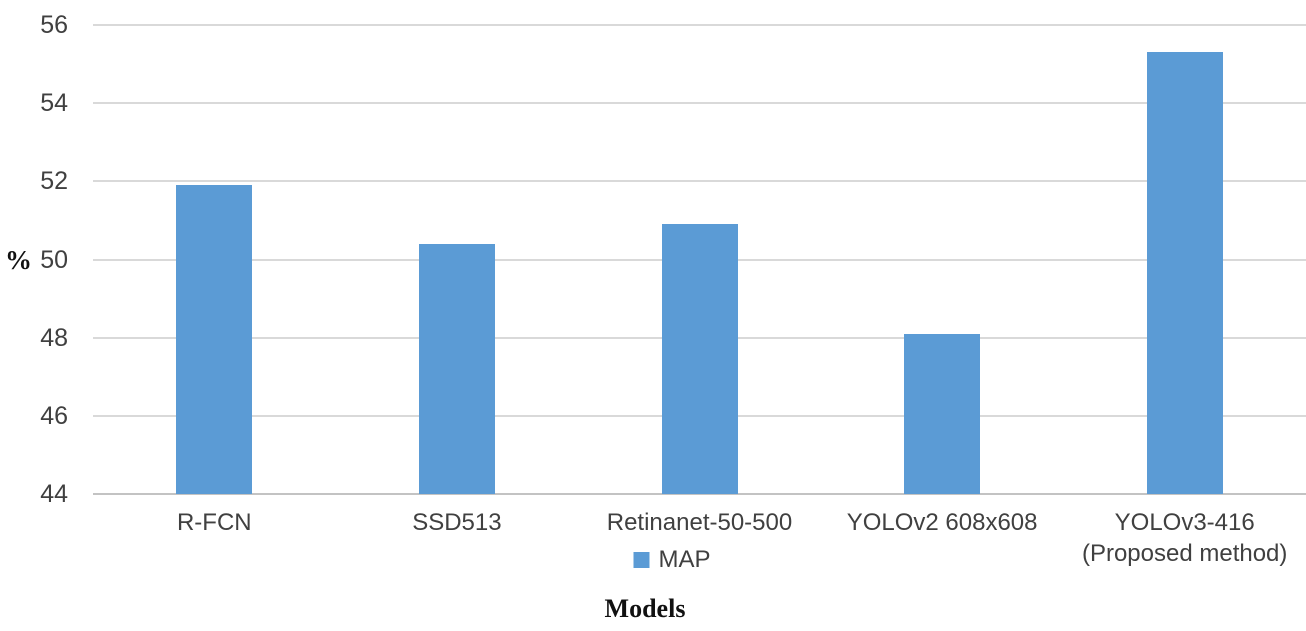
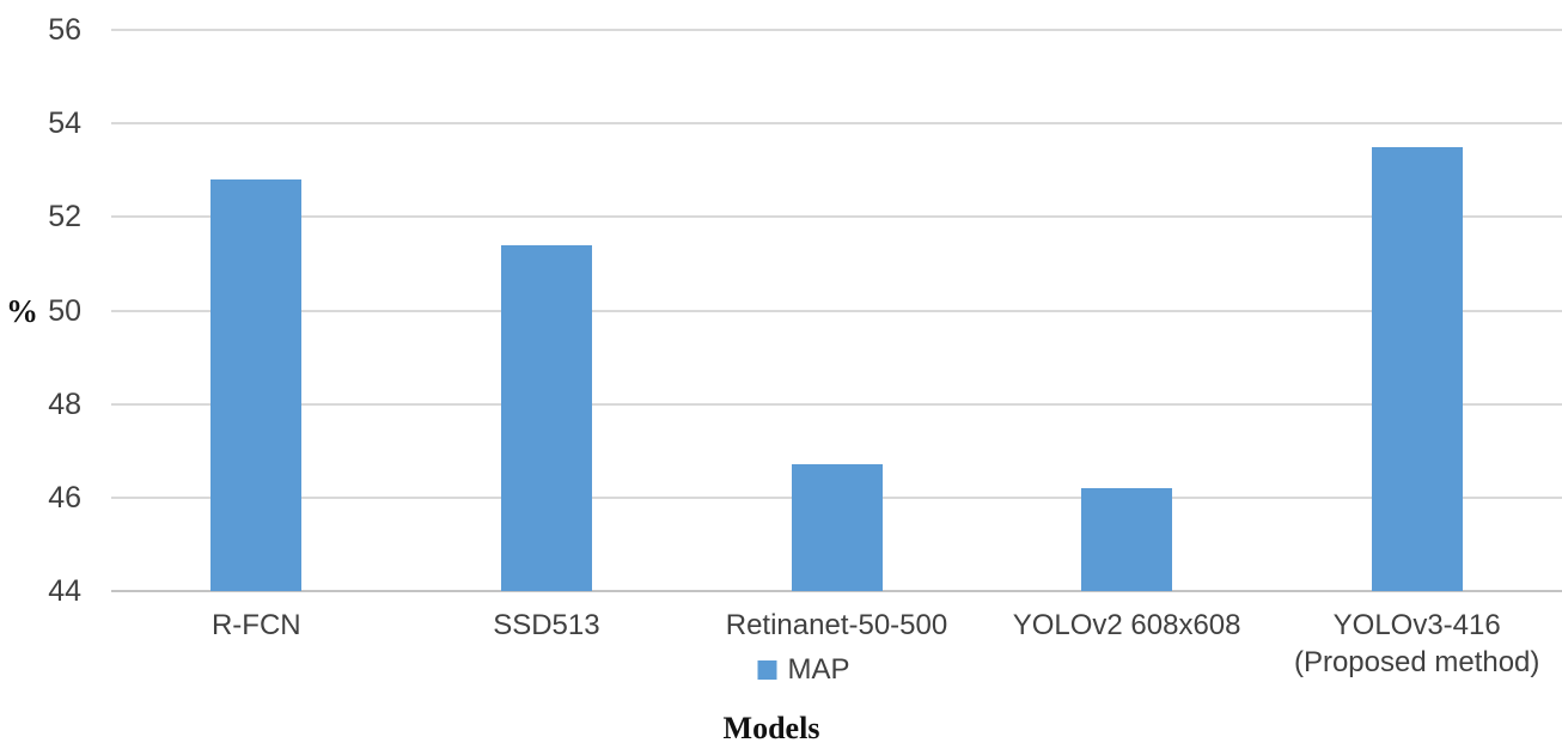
R-FCN: 51.9 -> 52.8
SSD513: 50.4 -> 51.4
Retinanet-50-500: 50.9 -> 46.7
YOLOv2 608x608: 48.1 -> 46.2
YOLOv3-416 (Proposed method): 55.3 -> 53.5
